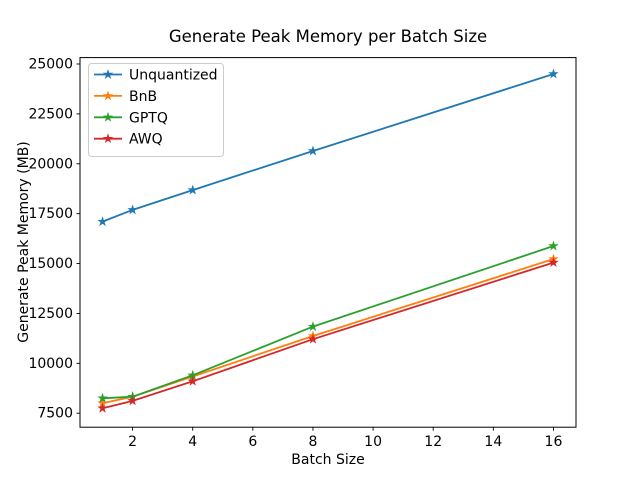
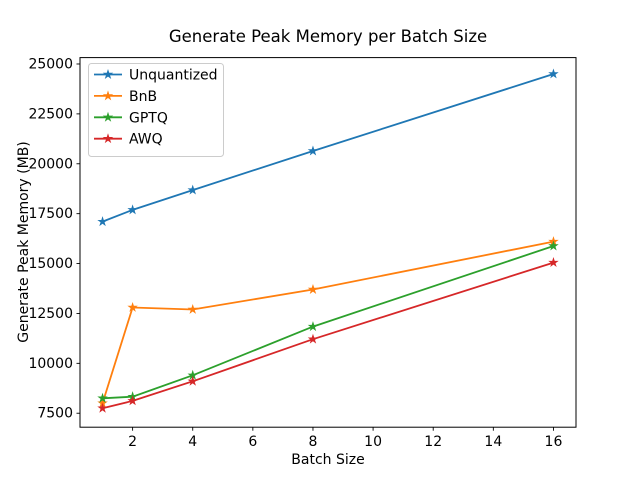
BnB/2: 8300 -> 12800
BnB/4: 9300 -> 12700
BnB/8: 11400 -> 13700
BnB/16: 15200 -> 16100
